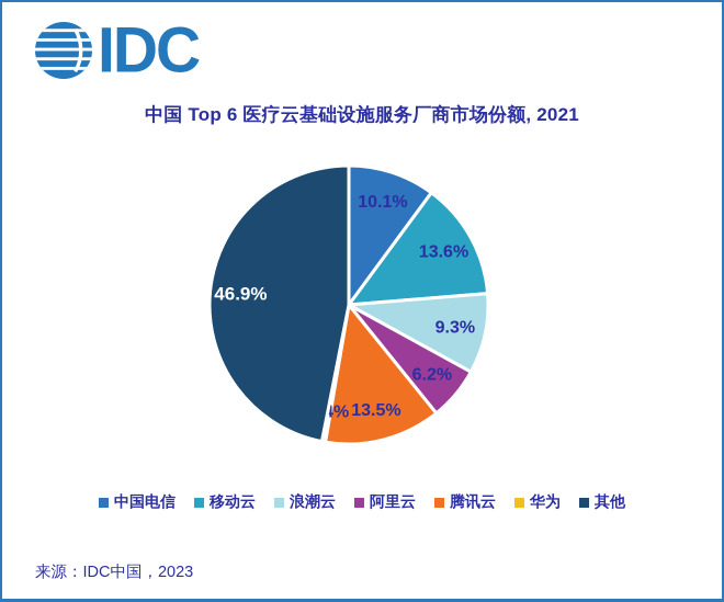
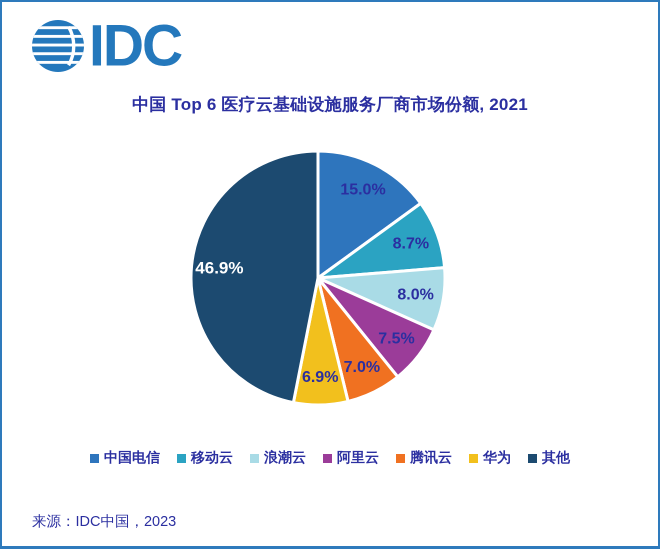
中国电信: 10.1% -> 15.0%
移动云: 13.6% -> 8.7%
浪潮云: 9.3% -> 8.0%
阿里云: 6.2% -> 7.5%
腾讯云: 13.5% -> 7.0%
华为: 0.4% -> 6.9%
